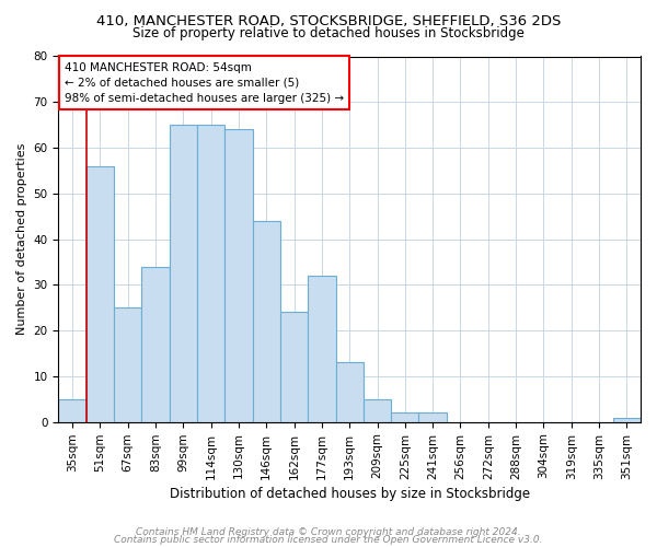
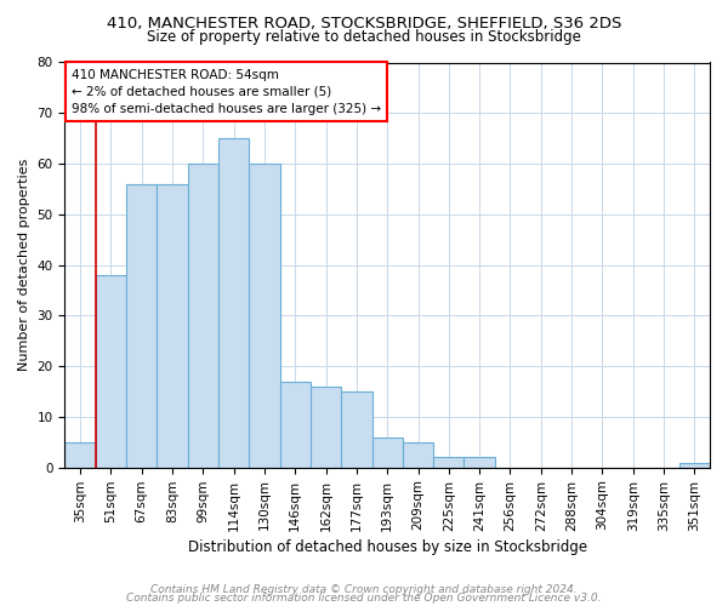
51sqm: 56 -> 38
67sqm: 25 -> 56
83sqm: 34 -> 56
99sqm: 65 -> 60
130sqm: 64 -> 60
146sqm: 44 -> 17
162sqm: 24 -> 16
177sqm: 32 -> 15
193sqm: 13 -> 6
